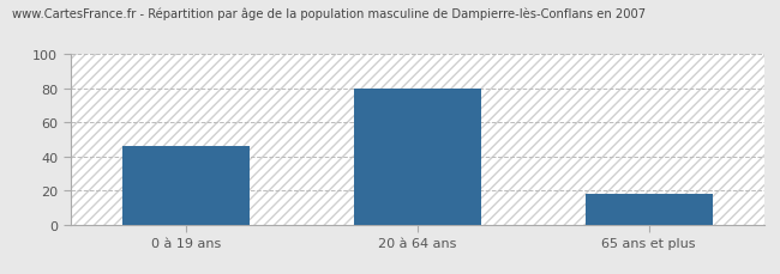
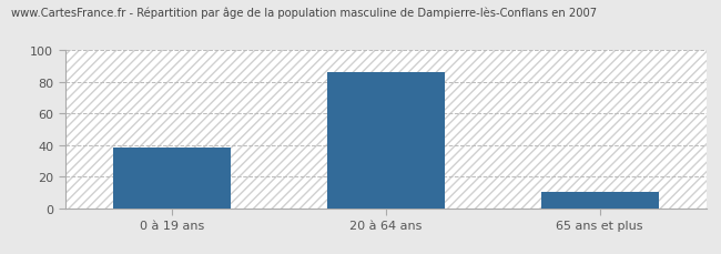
0 à 19 ans: 46 -> 38
20 à 64 ans: 80 -> 86
65 ans et plus: 18 -> 10
